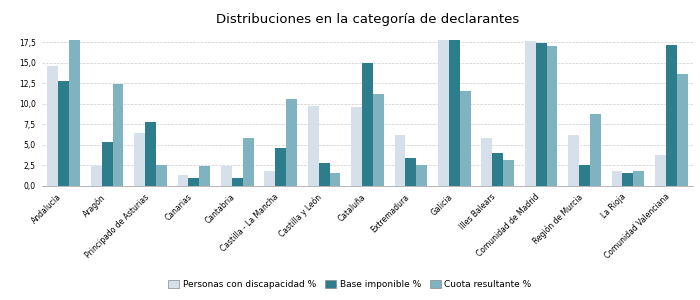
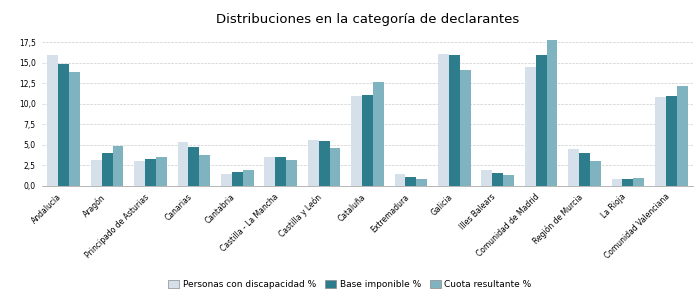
Personas con discapacidad %/Andalucía: 14,6 -> 16,0
Base imponible %/Andalucía: 12,8 -> 14,8
Cuota resultante %/Andalucía: 17,8 -> 13,9
Personas con discapacidad %/Aragón: 2,4 -> 3,2
Base imponible %/Aragón: 5,4 -> 4,0
Cuota resultante %/Aragón: 12,4 -> 4,9
Personas con discapacidad %/Principado de Asturias: 6,4 -> 3,0
Base imponible %/Principado de Asturias: 7,8 -> 3,3
Cuota resultante %/Principado de Asturias: 2,6 -> 3,5
Personas con discapacidad %/Canarias: 1,4 -> 5,4
Base imponible %/Canarias: 1,0 -> 4,8
Cuota resultante %/Canarias: 2,4 -> 3,8
Personas con discapacidad %/Cantabria: 2,4 -> 1,5
Base imponible %/Cantabria: 1,0 -> 1,7
Cuota resultante %/Cantabria: 5,8 -> 2,0
Personas con discapacidad %/Castilla - La Mancha: 1,8 -> 3,5
Base imponible %/Castilla - La Mancha: 4,6 -> 3,5
Cuota resultante %/Castilla - La Mancha: 10,6 -> 3,2
Personas con discapacidad %/Castilla y León: 9,8 -> 5,6
Base imponible %/Castilla y León: 2,8 -> 5,5
Cuota resultante %/Castilla y León: 1,6 -> 4,6
Personas con discapacidad %/Cataluña: 9,6 -> 11,0
Base imponible %/Cataluña: 15,0 -> 11,1
Cuota resultante %/Cataluña: 11,2 -> 12,7
Personas con discapacidad %/Extremadura: 6,2 -> 1,5
Base imponible %/Extremadura: 3,4 -> 1,1
Cuota resultante %/Extremadura: 2,6 -> 0,8
Personas con discapacidad %/Galicia: 17,8 -> 16,1
Base imponible %/Galicia: 17,8 -> 15,9
Cuota resultante %/Galicia: 11,6 -> 14,1
Personas con discapacidad %/Illes Balears: 5,8 -> 2,0
Base imponible %/Illes Balears: 4,0 -> 1,6
Cuota resultante %/Illes Balears: 3,2 -> 1,3
Personas con discapacidad %/Comunidad de Madrid: 17,6 -> 14,5
Base imponible %/Comunidad de Madrid: 17,4 -> 15,9
Cuota resultante %/Comunidad de Madrid: 17,0 -> 17,8
Personas con discapacidad %/Región de Murcia: 6,2 -> 4,5
Base imponible %/Región de Murcia: 2,6 -> 4,0
Cuota resultante %/Región de Murcia: 8,8 -> 3,0
Personas con discapacidad %/La Rioja: 1,8 -> 0,8
Base imponible %/La Rioja: 1,6 -> 0,8
Cuota resultante %/La Rioja: 1,8 -> 1,0
Personas con discapacidad %/Comunidad Valenciana: 3,8 -> 10,9
Base imponible %/Comunidad Valenciana: 17,2 -> 11,0
Cuota resultante %/Comunidad Valenciana: 13,6 -> 12,2
